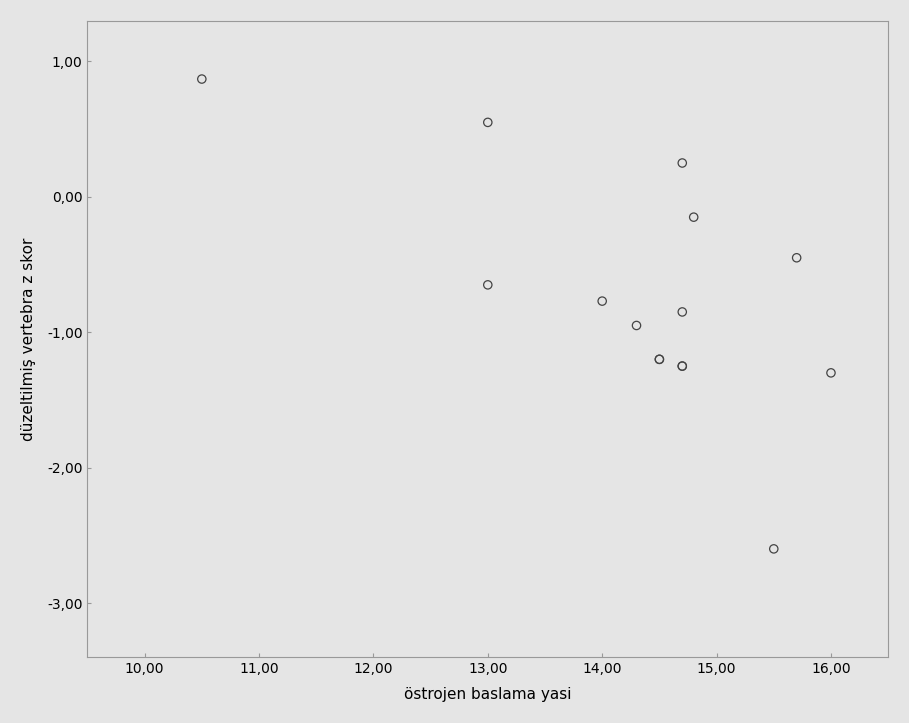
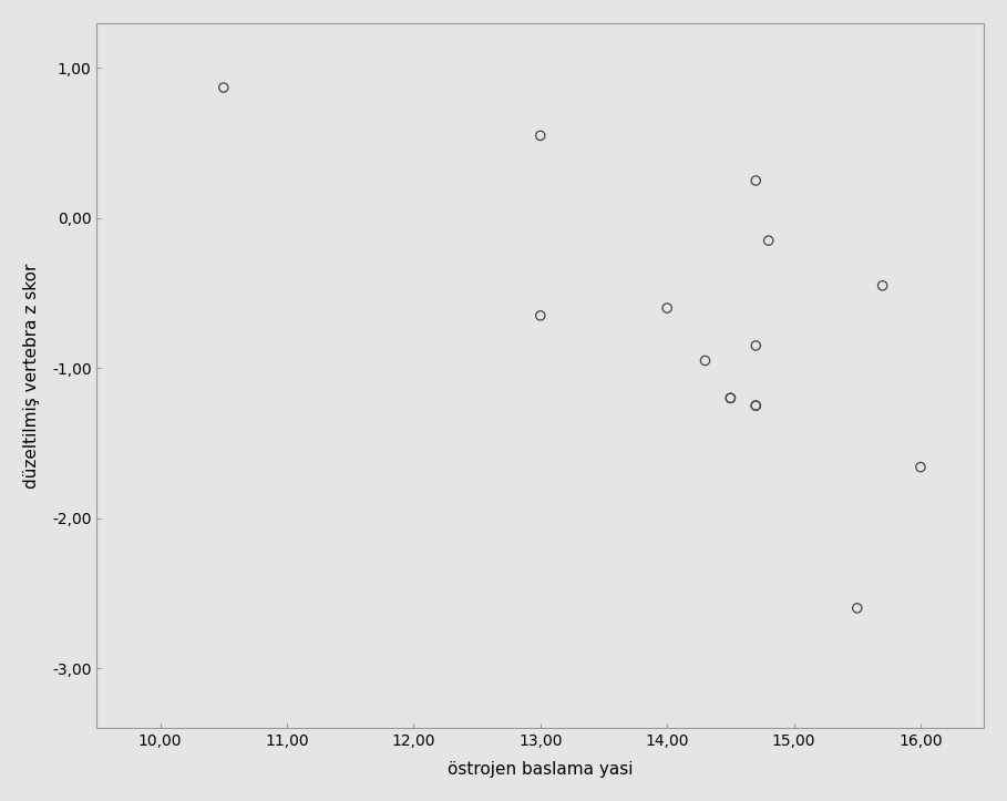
14,00: -0,77 -> -0,60
16,00: -1,30 -> -1,66
